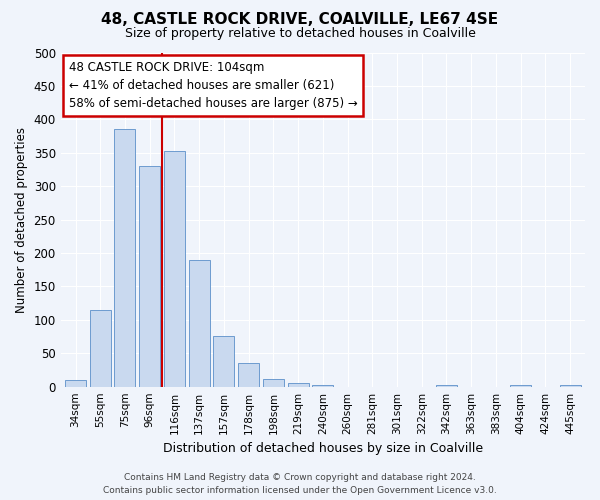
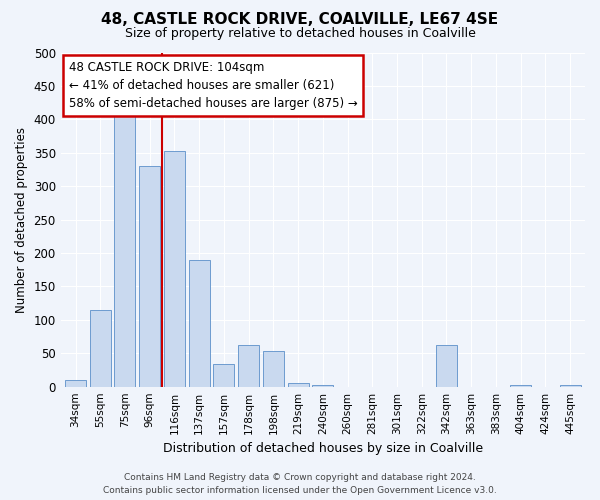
75sqm: 385 -> 406
157sqm: 76 -> 34
178sqm: 36 -> 62
198sqm: 12 -> 54
342sqm: 2 -> 62
